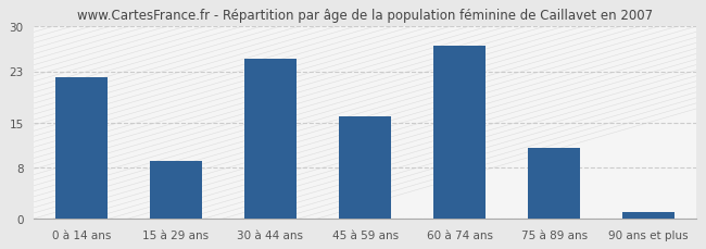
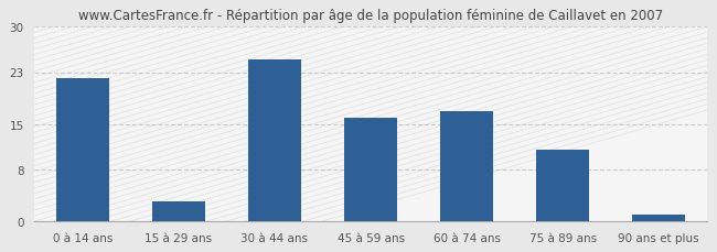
15 à 29 ans: 9 -> 3
60 à 74 ans: 27 -> 17
